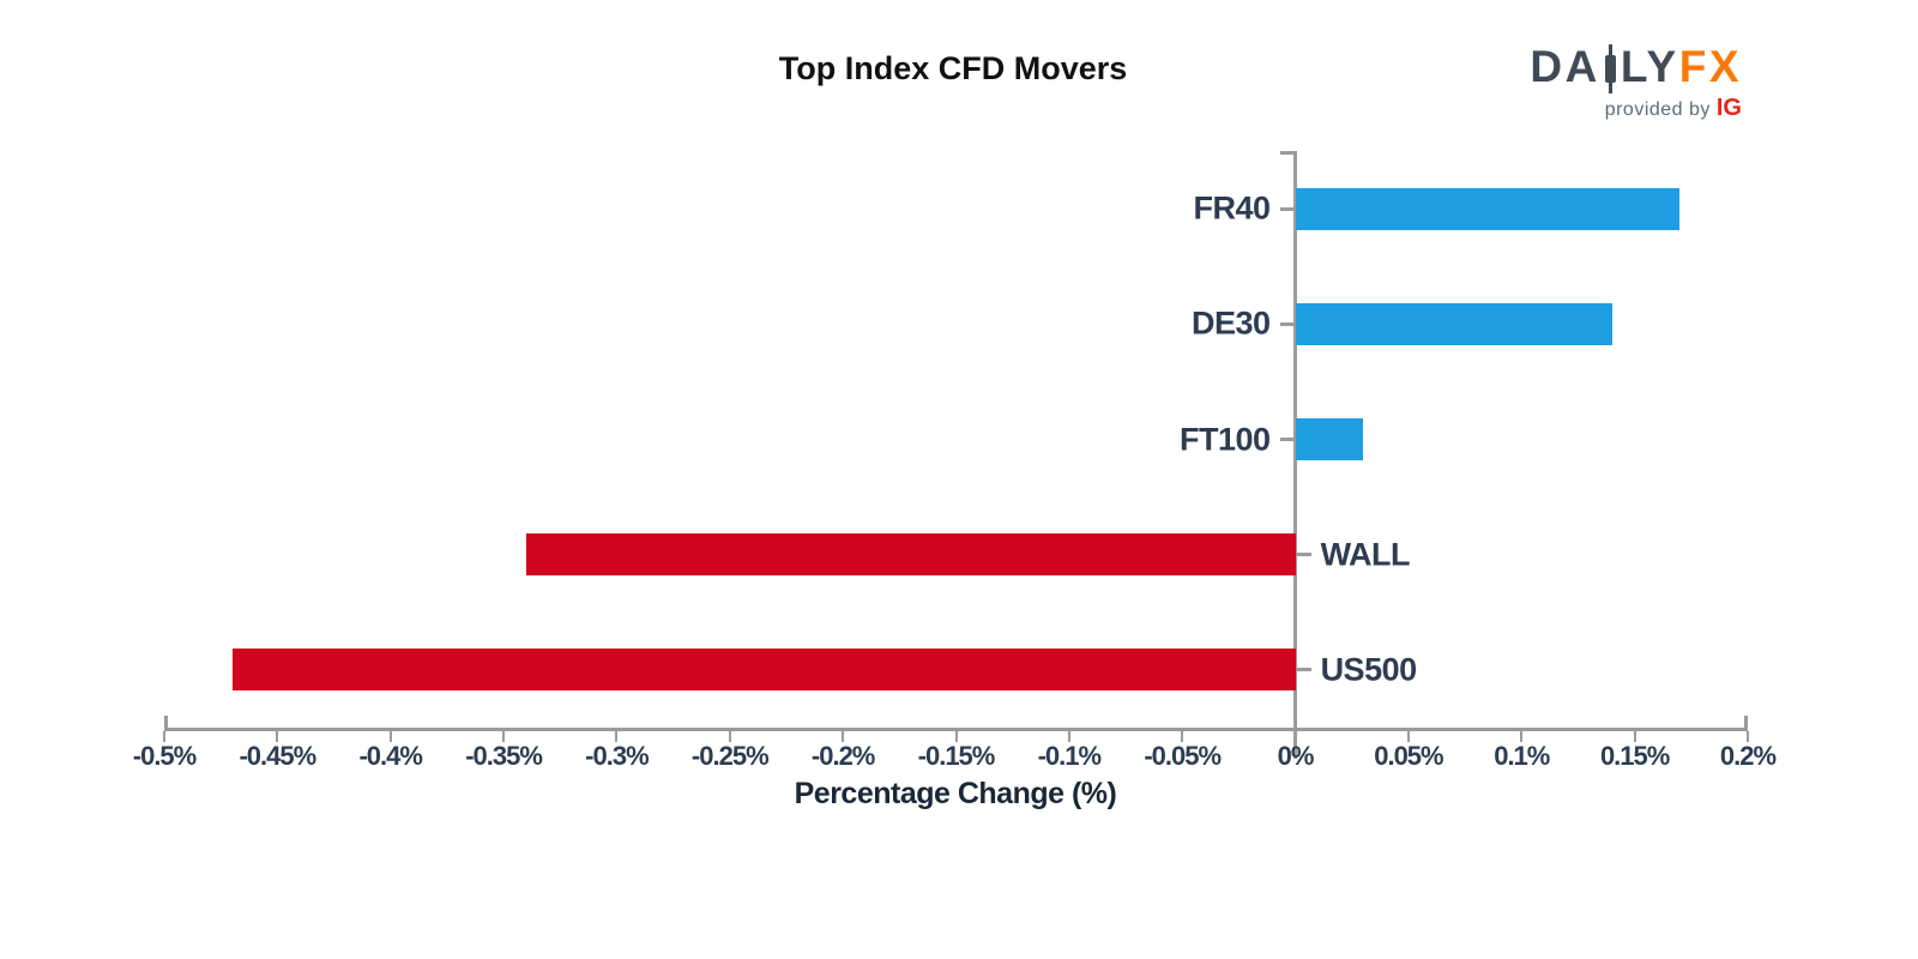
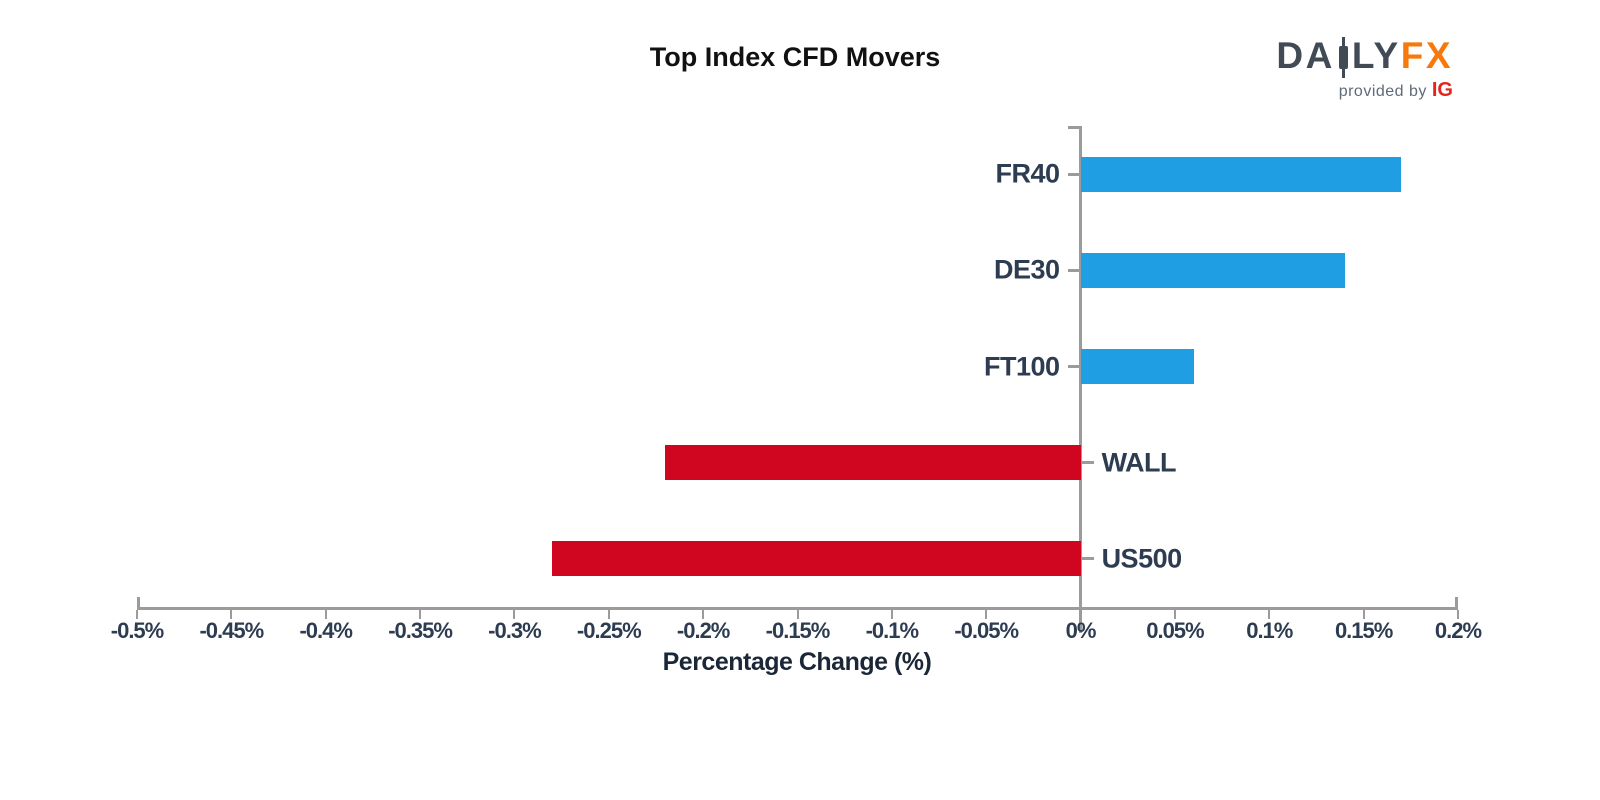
FT100: 0.03% -> 0.06%
WALL: -0.34% -> -0.22%
US500: -0.47% -> -0.28%
